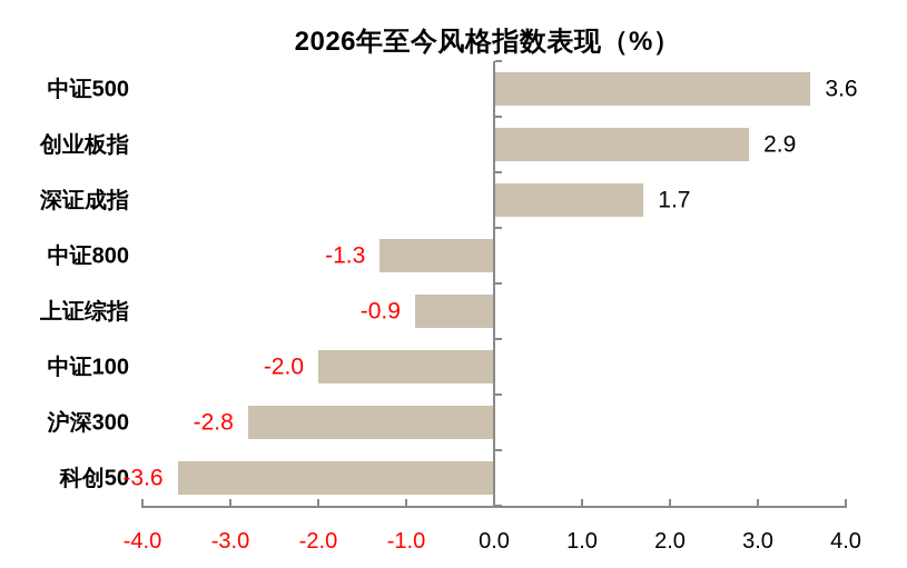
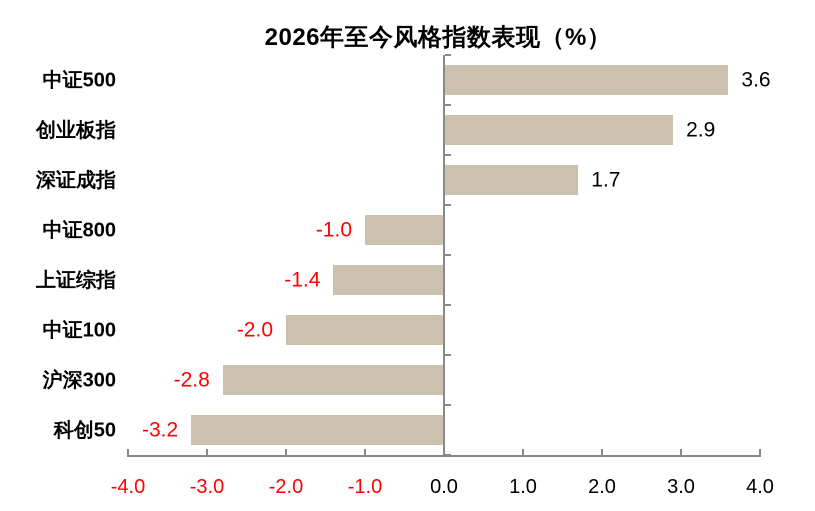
中证800: -1.3 -> -1.0
上证综指: -0.9 -> -1.4
科创50: -3.6 -> -3.2
